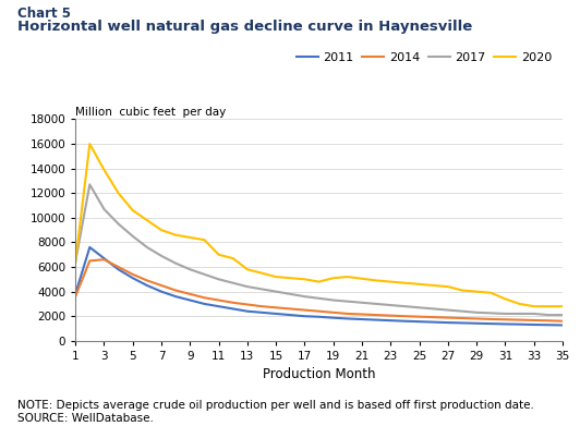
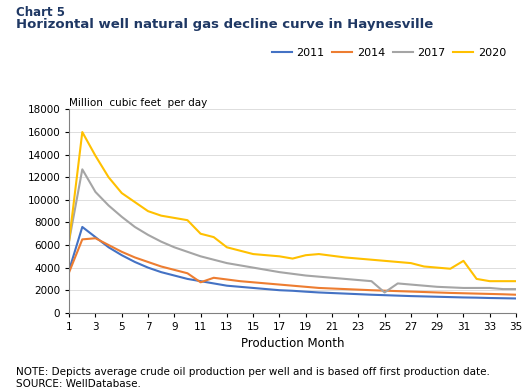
2014/11: 3300 -> 2700
2017/25: 2700 -> 1800
2020/31: 3400 -> 4600
